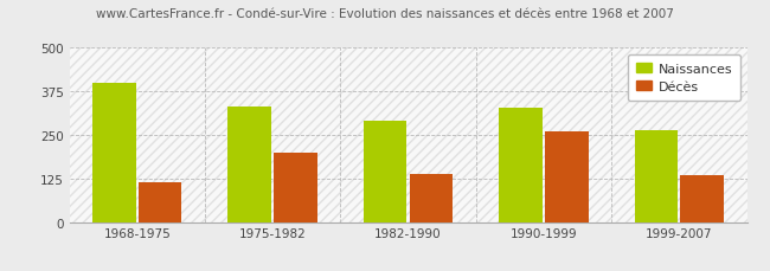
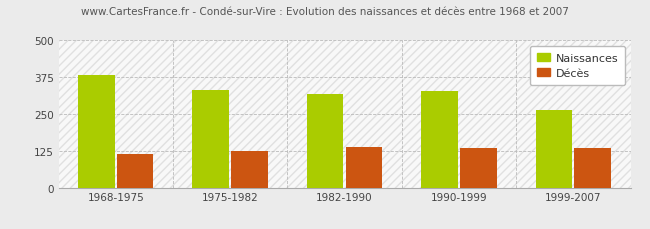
Naissances/1968-1975: 400 -> 383
Décès/1975-1982: 200 -> 123
Naissances/1982-1990: 290 -> 318
Décès/1990-1999: 260 -> 133
